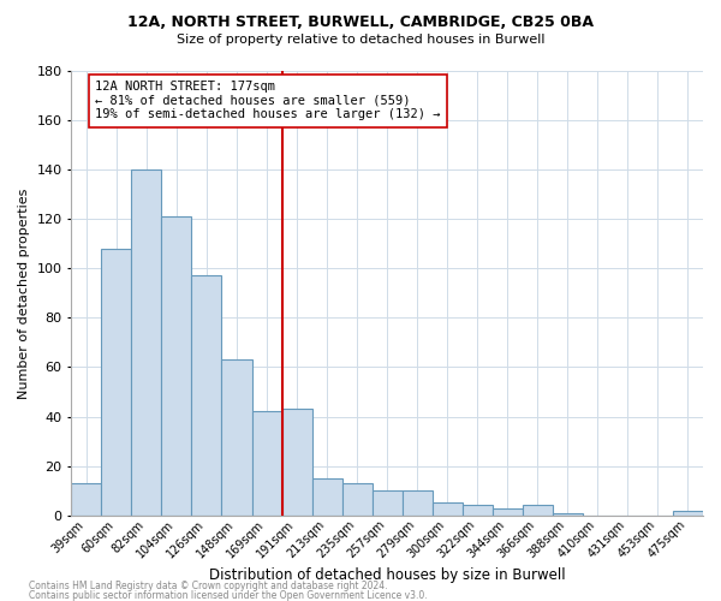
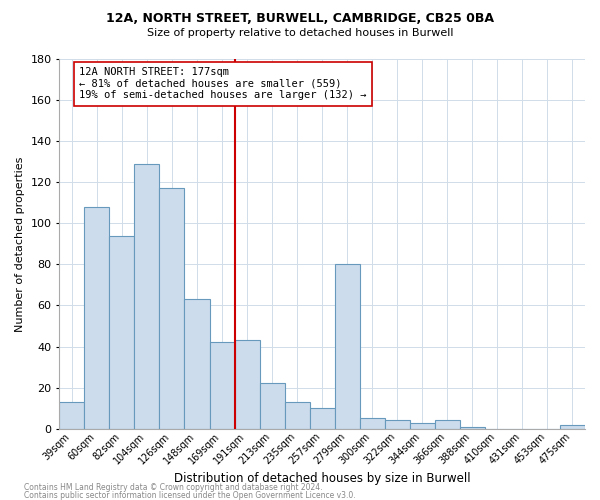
82sqm: 140 -> 94
104sqm: 121 -> 129
126sqm: 97 -> 117
213sqm: 15 -> 22
279sqm: 10 -> 80
